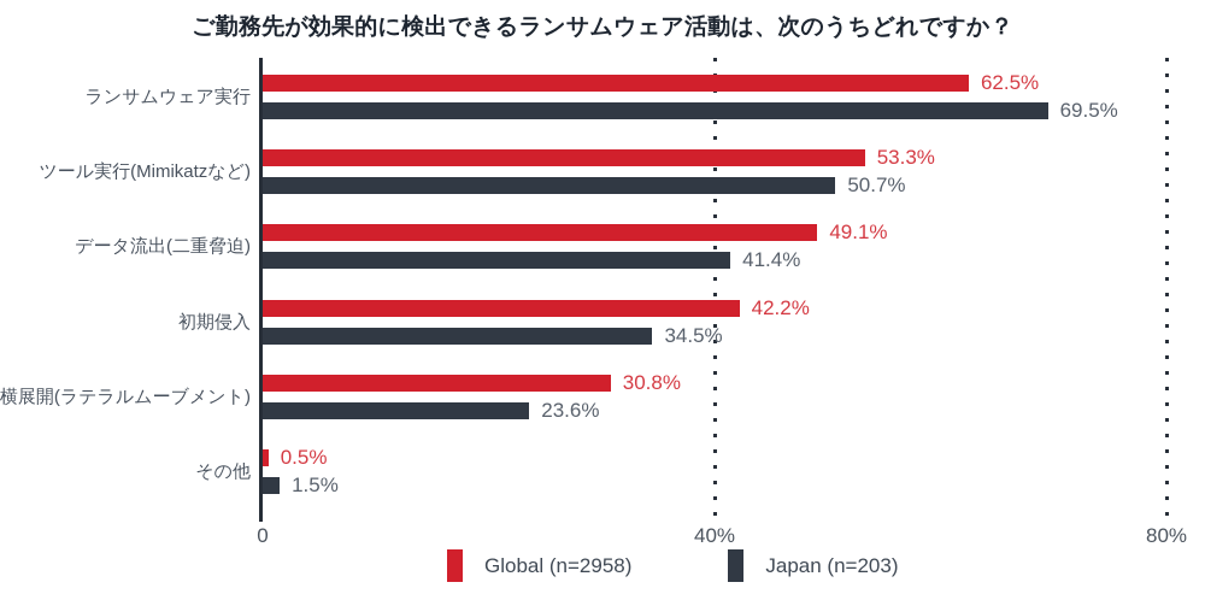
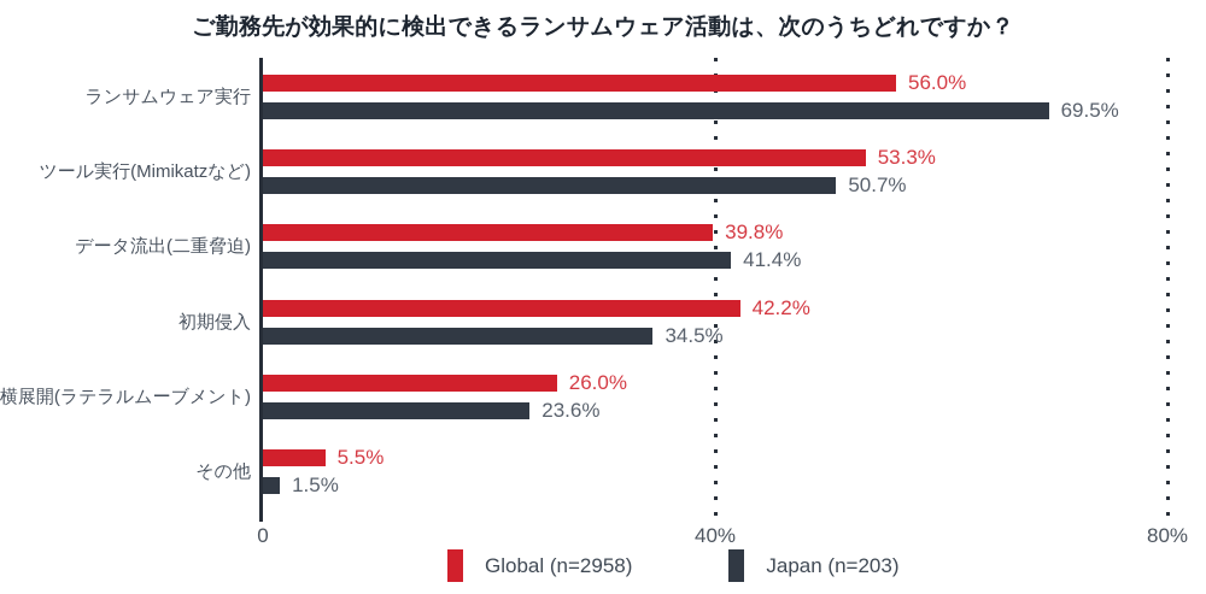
Global (n=2958)/ランサムウェア実行: 62.5% -> 56.0%
Global (n=2958)/データ流出(二重脅迫): 49.1% -> 39.8%
Global (n=2958)/横展開(ラテラルムーブメント): 30.8% -> 26.0%
Global (n=2958)/その他: 0.5% -> 5.5%
